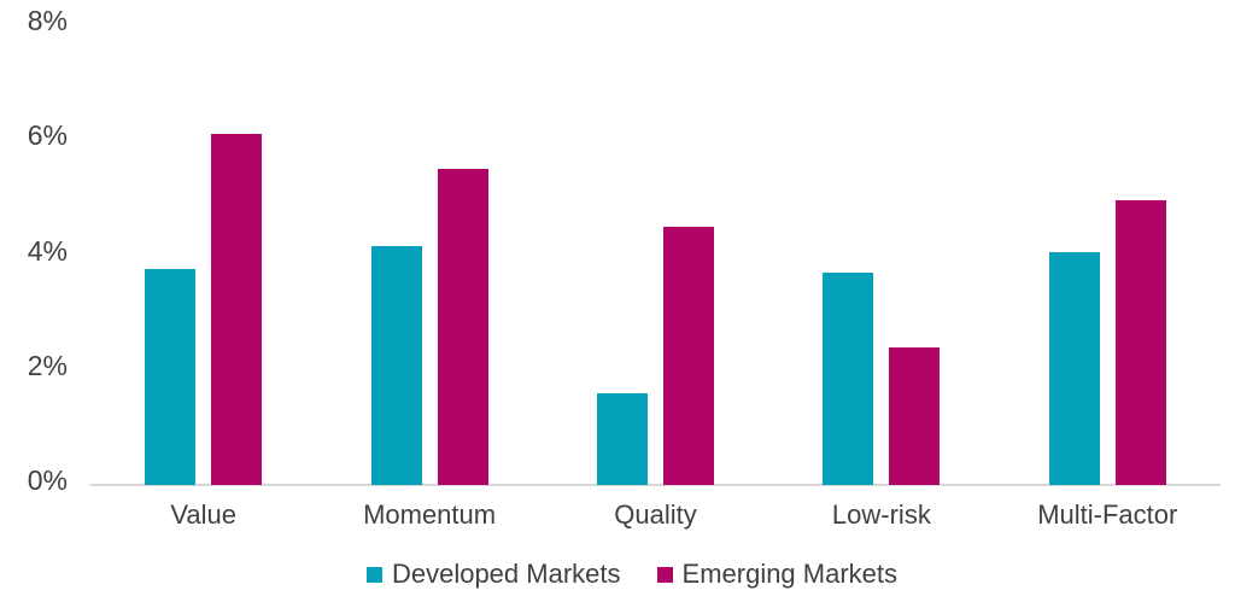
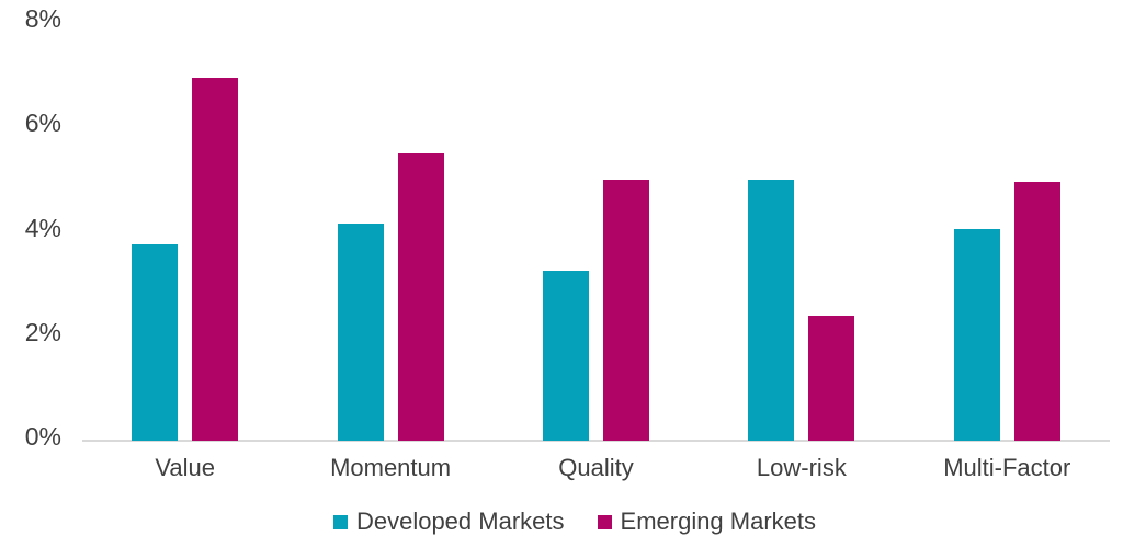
Emerging Markets/Value: 6.1% -> 7.0%
Developed Markets/Quality: 1.6% -> 3.2%
Emerging Markets/Quality: 4.5% -> 5.0%
Developed Markets/Low-risk: 3.7% -> 5.0%
